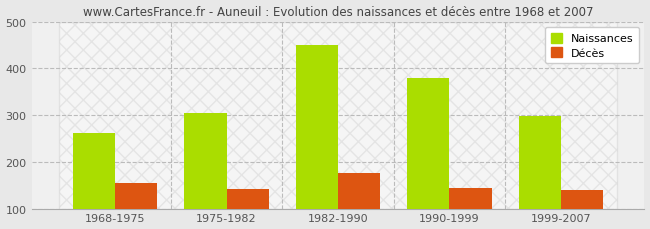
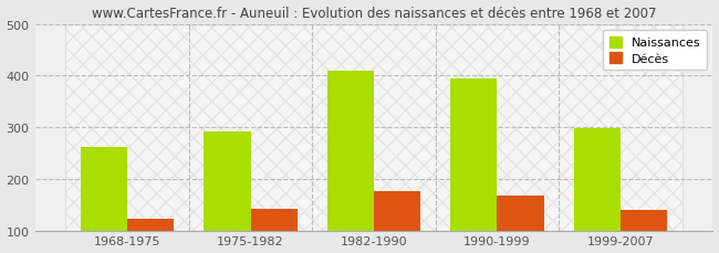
Décès/1968-1975: 155 -> 122
Naissances/1975-1982: 305 -> 292
Naissances/1982-1990: 450 -> 410
Naissances/1990-1999: 380 -> 395
Décès/1990-1999: 145 -> 167
